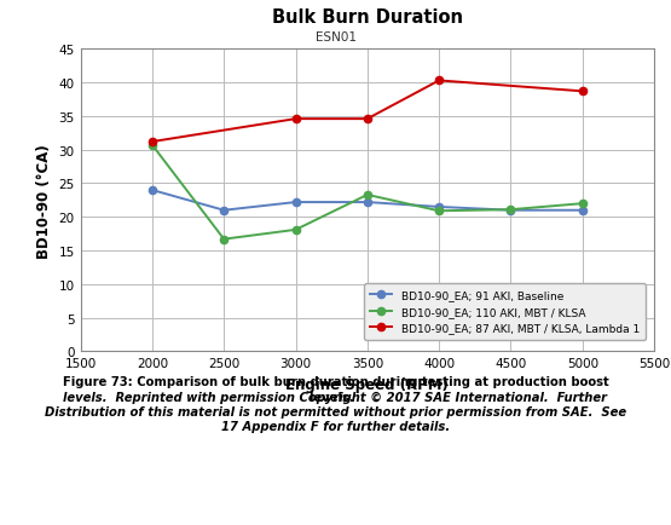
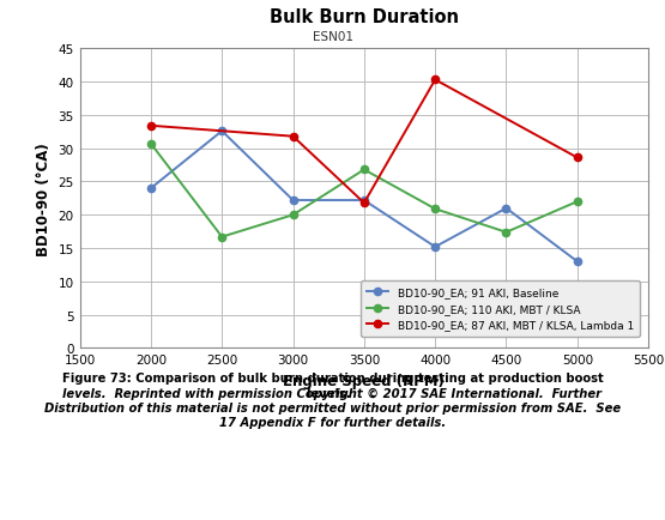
BD10-90_EA; 87 AKI, MBT / KLSA, Lambda 1/2000: 31.2 -> 33.4
BD10-90_EA; 91 AKI, Baseline/2500: 21.0 -> 32.6
BD10-90_EA; 110 AKI, MBT / KLSA/3000: 18.1 -> 20.0
BD10-90_EA; 87 AKI, MBT / KLSA, Lambda 1/3000: 34.6 -> 31.8
BD10-90_EA; 110 AKI, MBT / KLSA/3500: 23.3 -> 26.8
BD10-90_EA; 87 AKI, MBT / KLSA, Lambda 1/3500: 34.6 -> 21.8
BD10-90_EA; 91 AKI, Baseline/4000: 21.5 -> 15.2
BD10-90_EA; 110 AKI, MBT / KLSA/4500: 21.1 -> 17.4
BD10-90_EA; 91 AKI, Baseline/5000: 21.0 -> 13.0
BD10-90_EA; 87 AKI, MBT / KLSA, Lambda 1/5000: 38.7 -> 28.6
